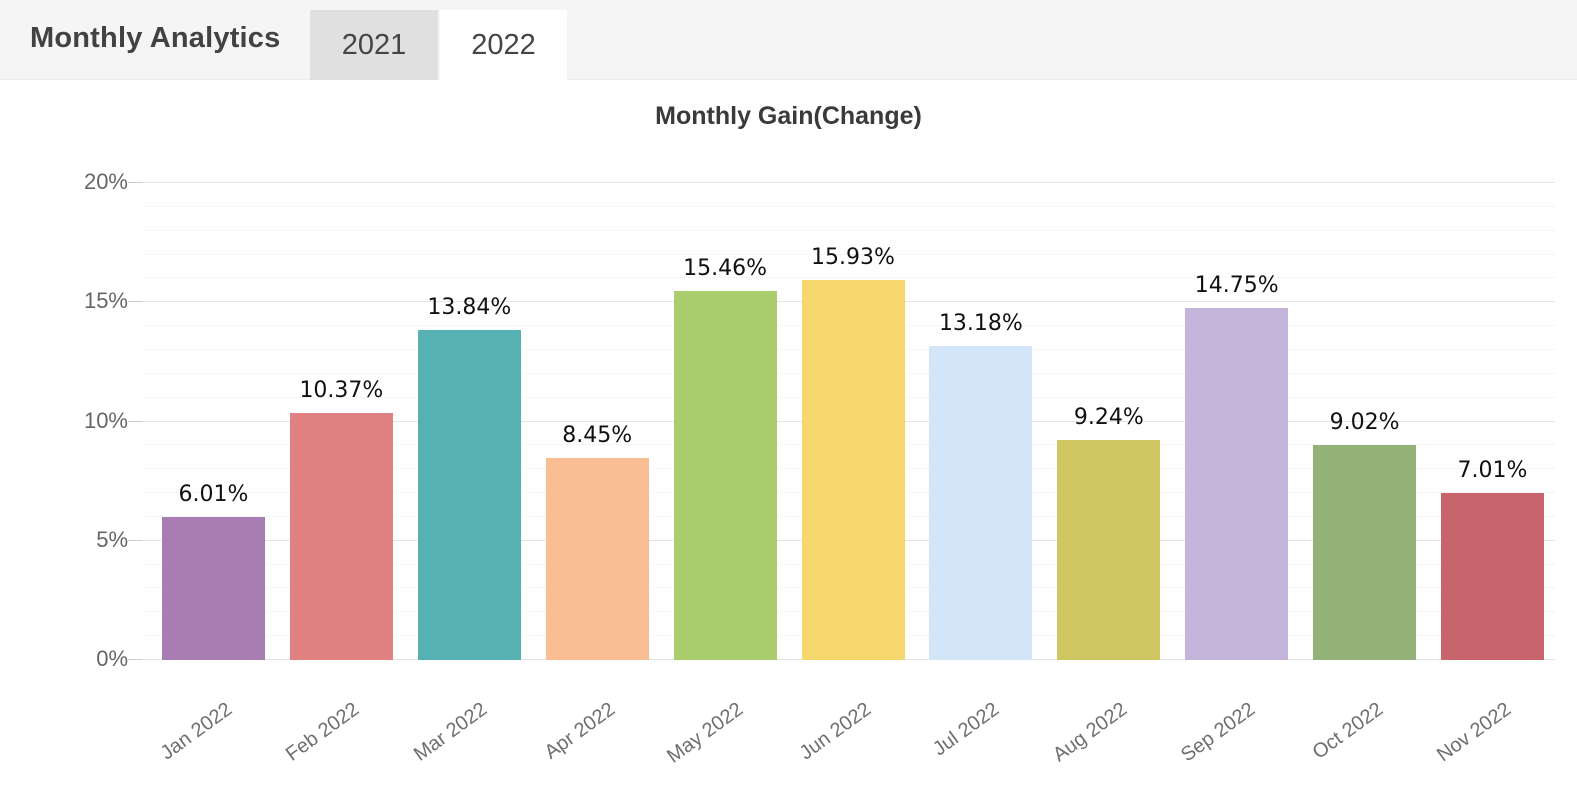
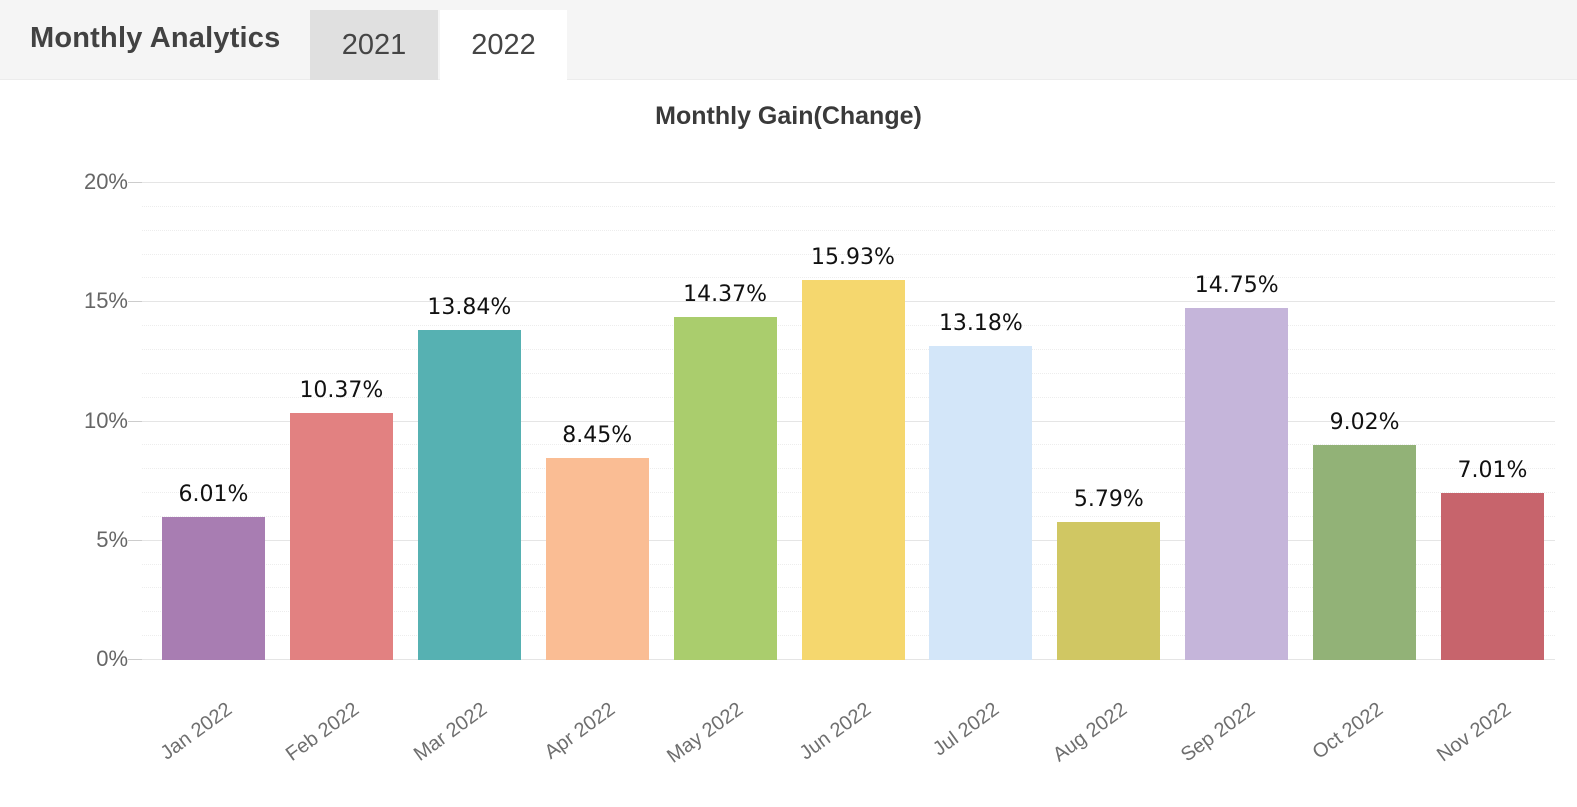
May 2022: 15.46% -> 14.37%
Aug 2022: 9.24% -> 5.79%
